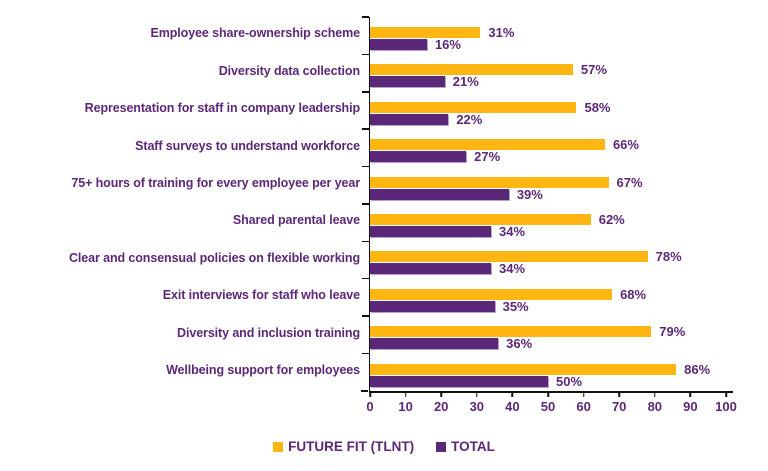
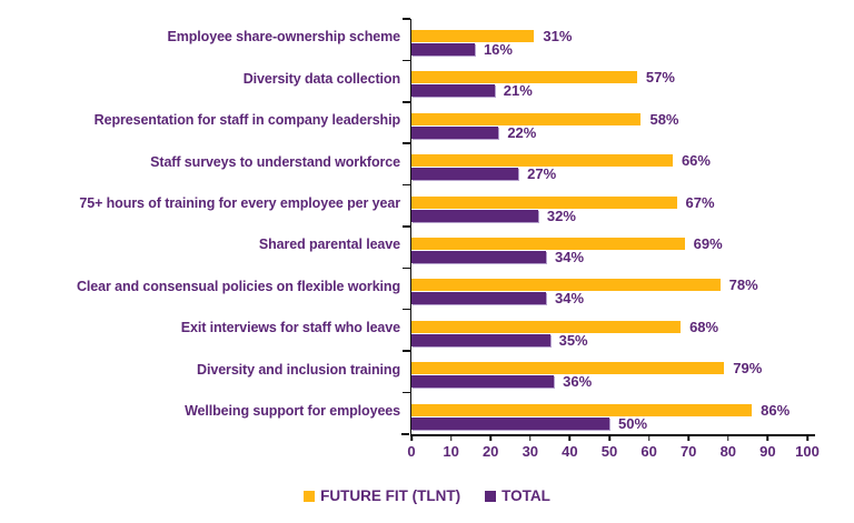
TOTAL/75+ hours of training for every employee per year: 39% -> 32%
FUTURE FIT (TLNT)/Shared parental leave: 62% -> 69%
